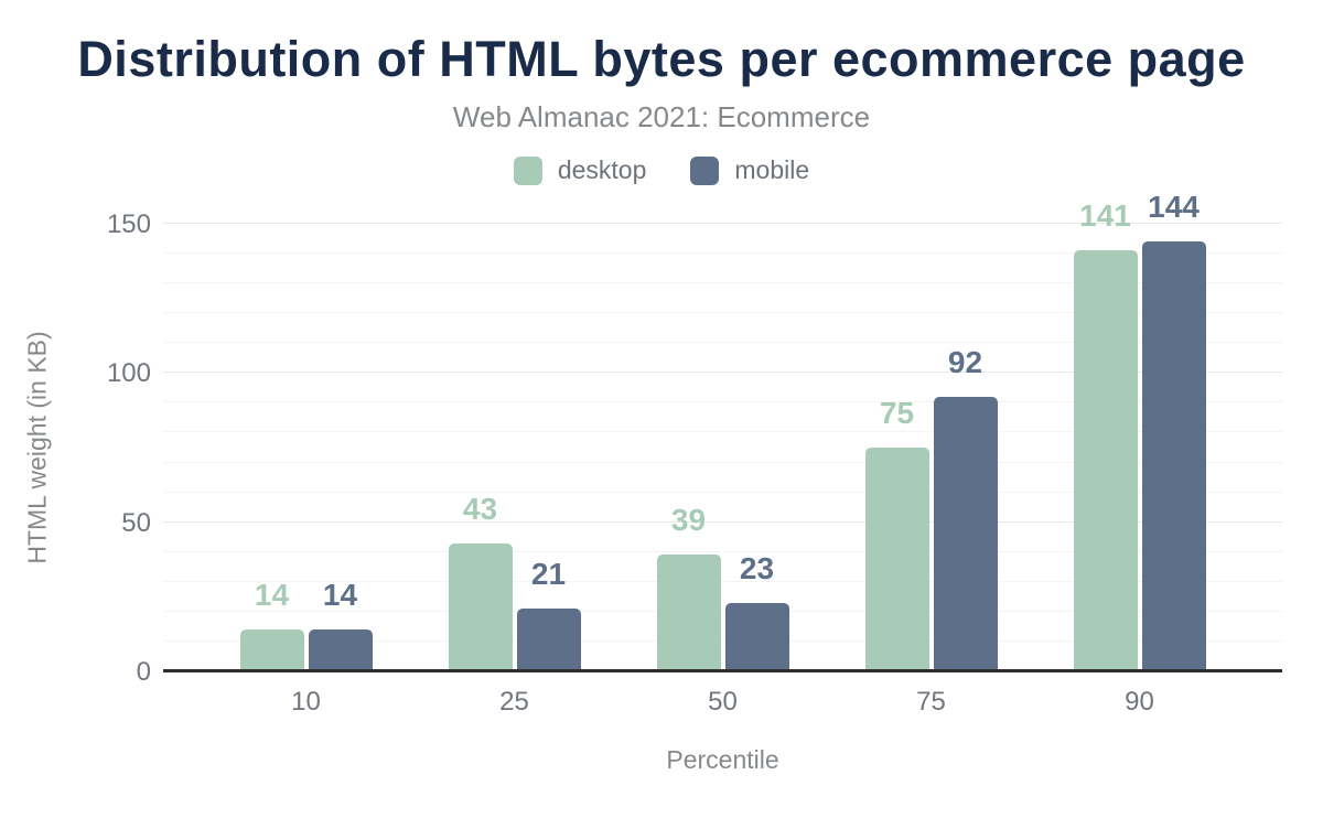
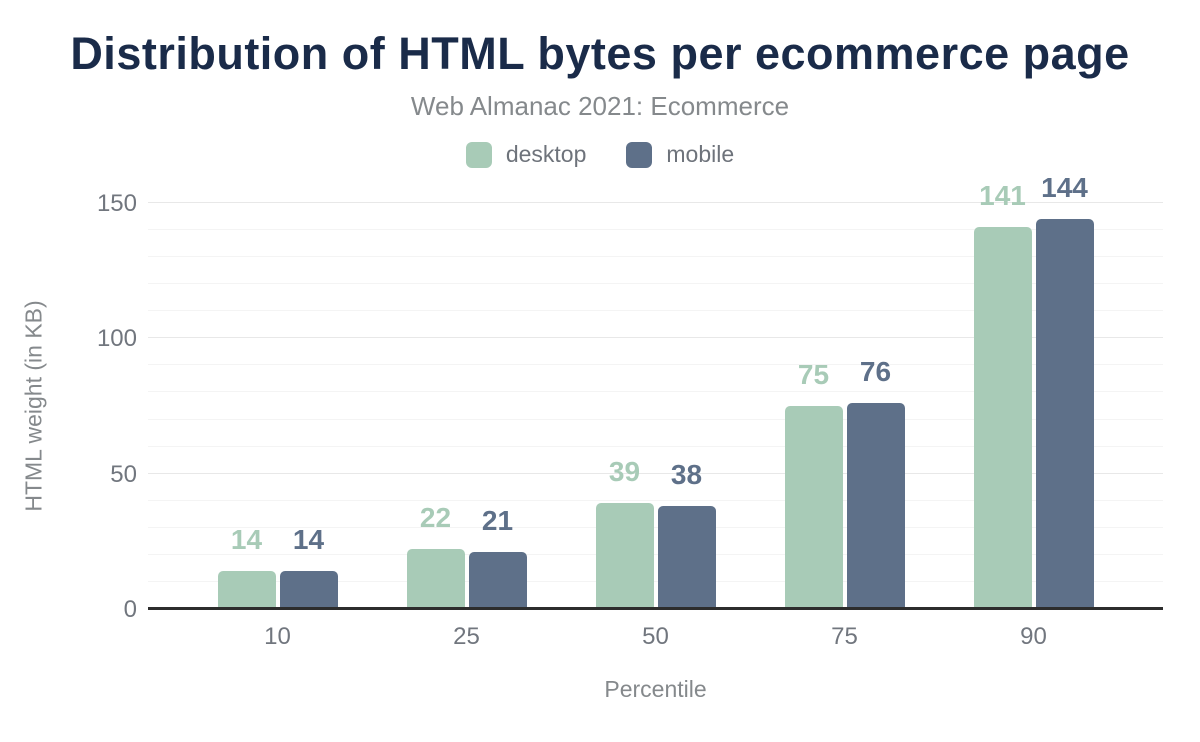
desktop/25: 43 -> 22
mobile/50: 23 -> 38
mobile/75: 92 -> 76
